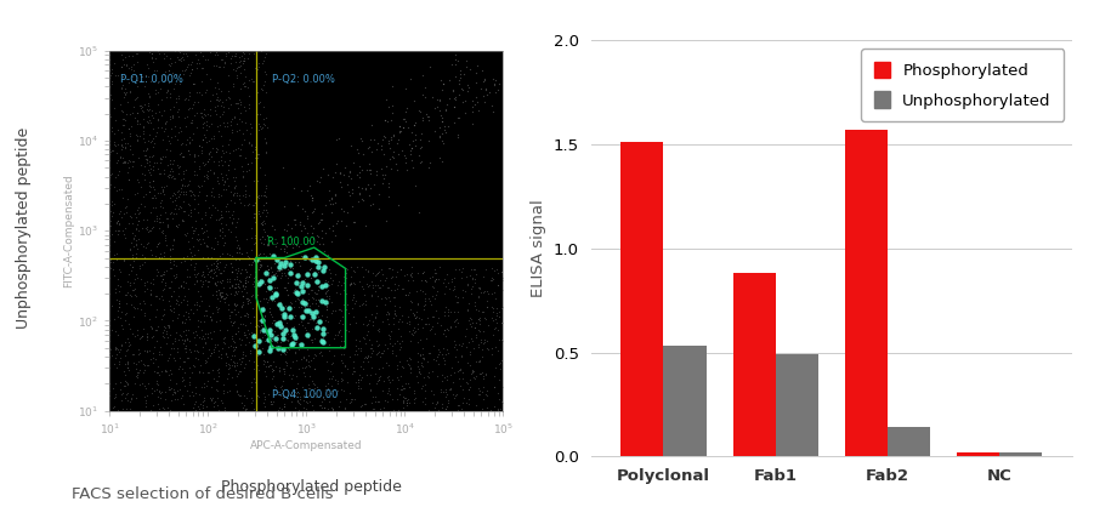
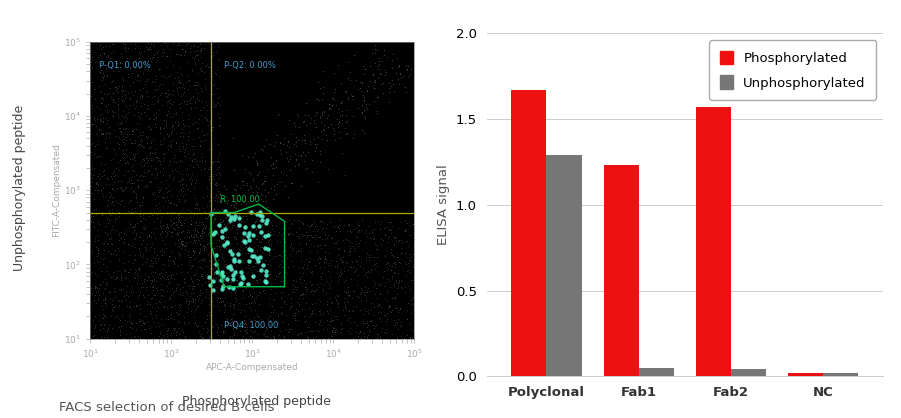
Phosphorylated/Polyclonal: 1.51 -> 1.67
Unphosphorylated/Polyclonal: 0.53 -> 1.29
Phosphorylated/Fab1: 0.88 -> 1.23
Unphosphorylated/Fab1: 0.49 -> 0.05
Unphosphorylated/Fab2: 0.14 -> 0.04
